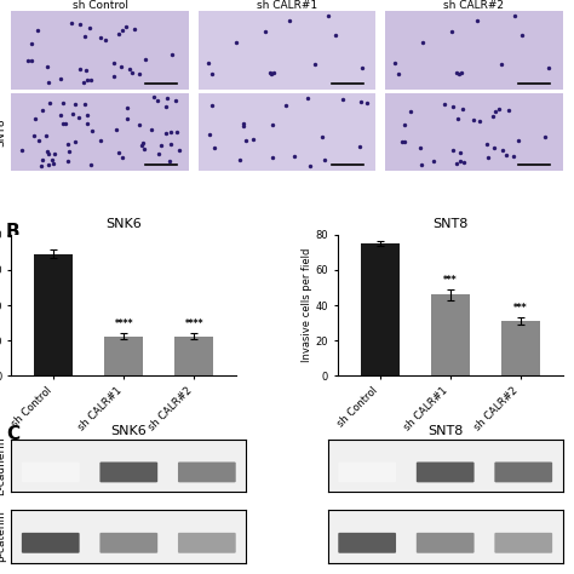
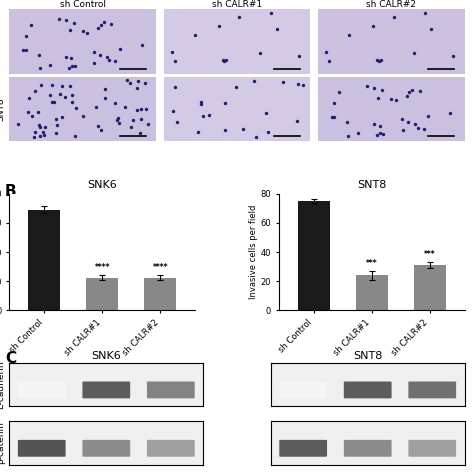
SNT8/sh CALR#1: 46 -> 24
